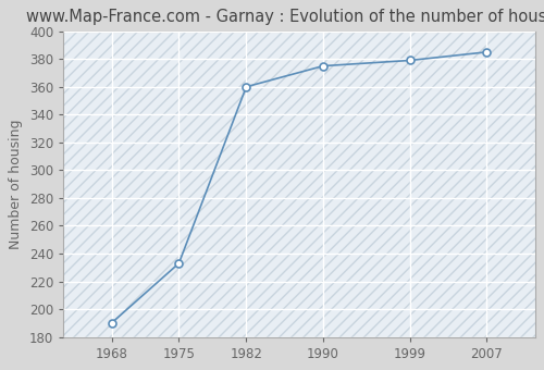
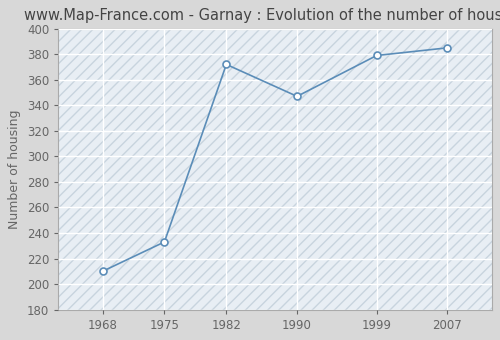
1968: 190 -> 210
1982: 360 -> 372
1990: 375 -> 347
